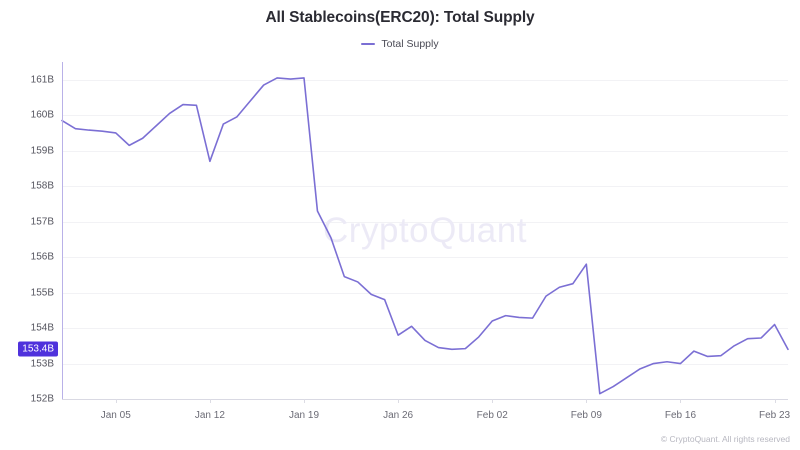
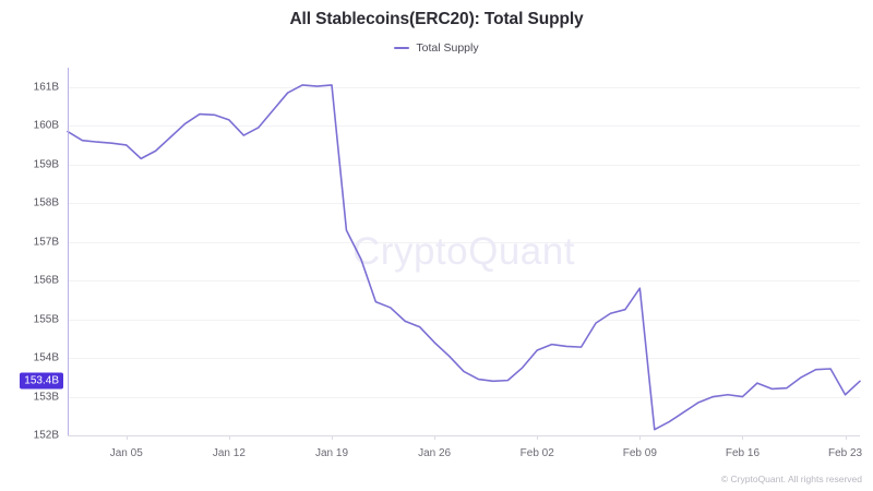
Jan 12: 158.7B -> 160.2B
Jan 26: 153.8B -> 154.4B
Feb 23: 154.1B -> 153.1B
